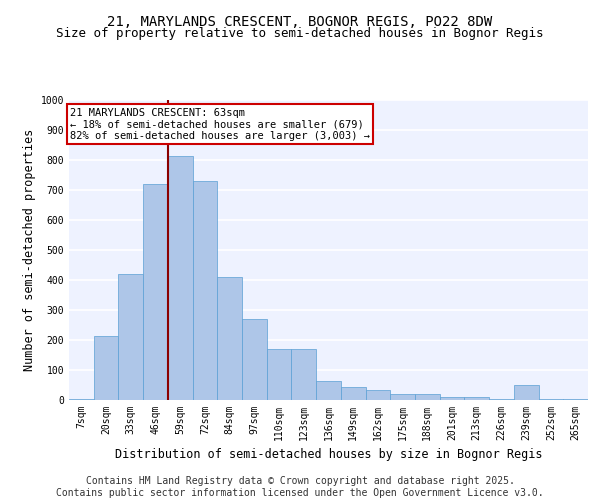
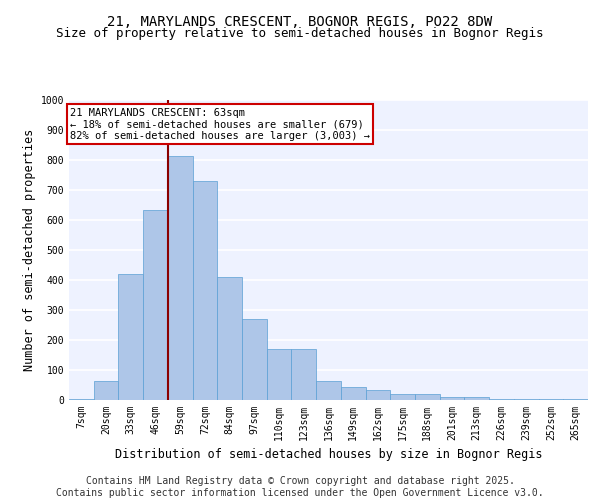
20sqm: 215 -> 65
46sqm: 720 -> 635
239sqm: 50 -> 5
